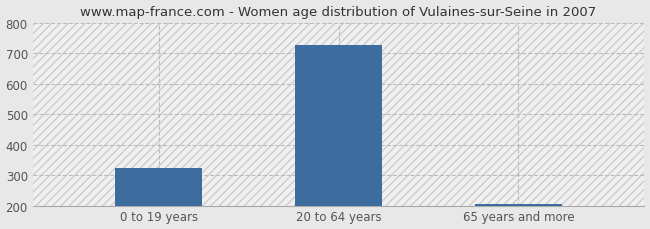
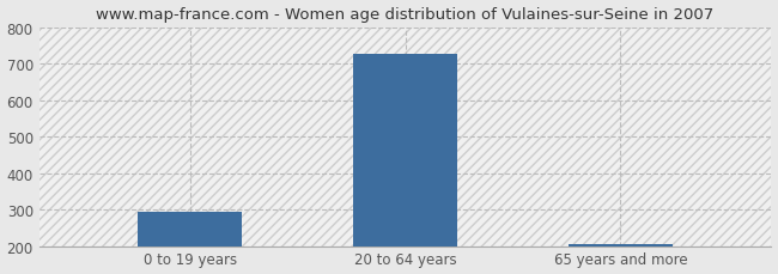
0 to 19 years: 323 -> 295
